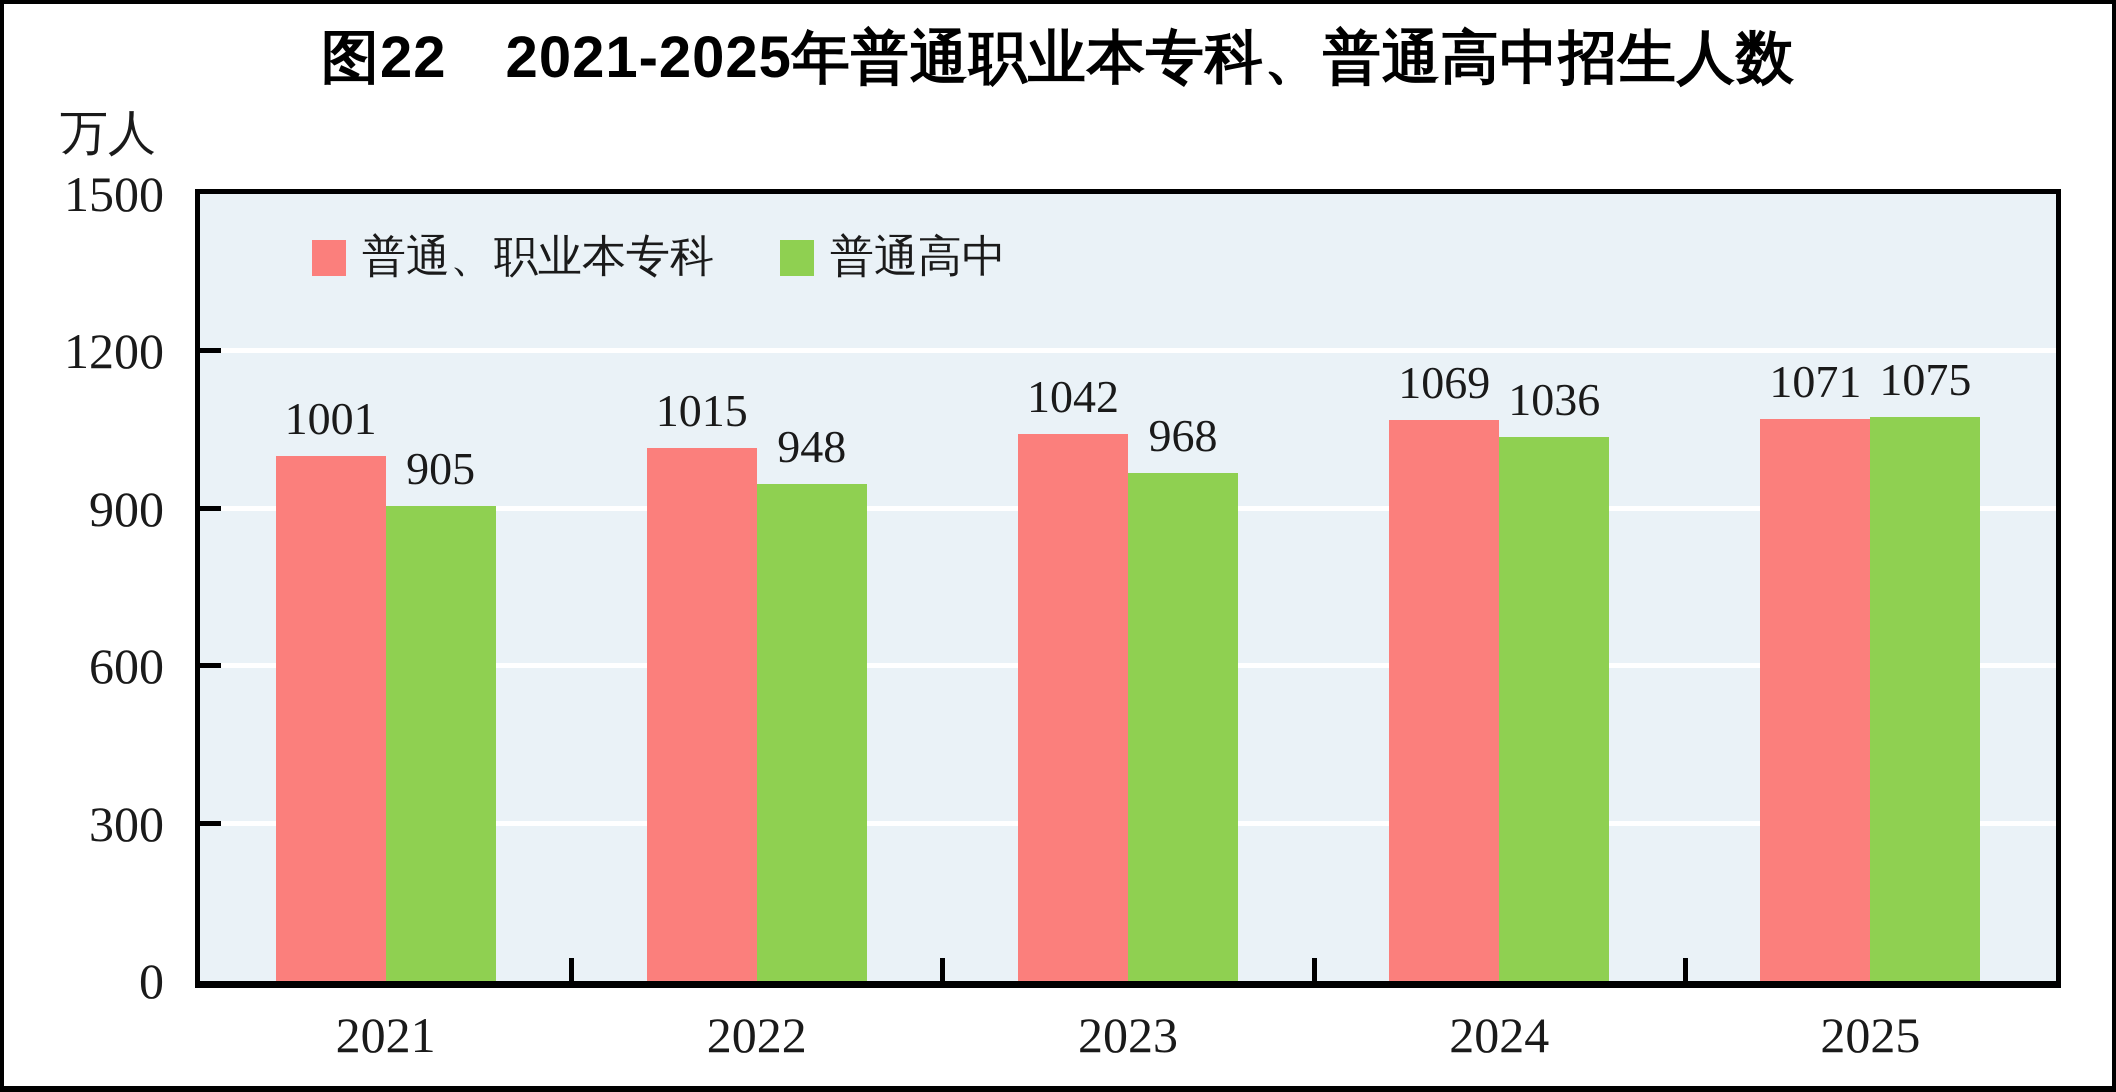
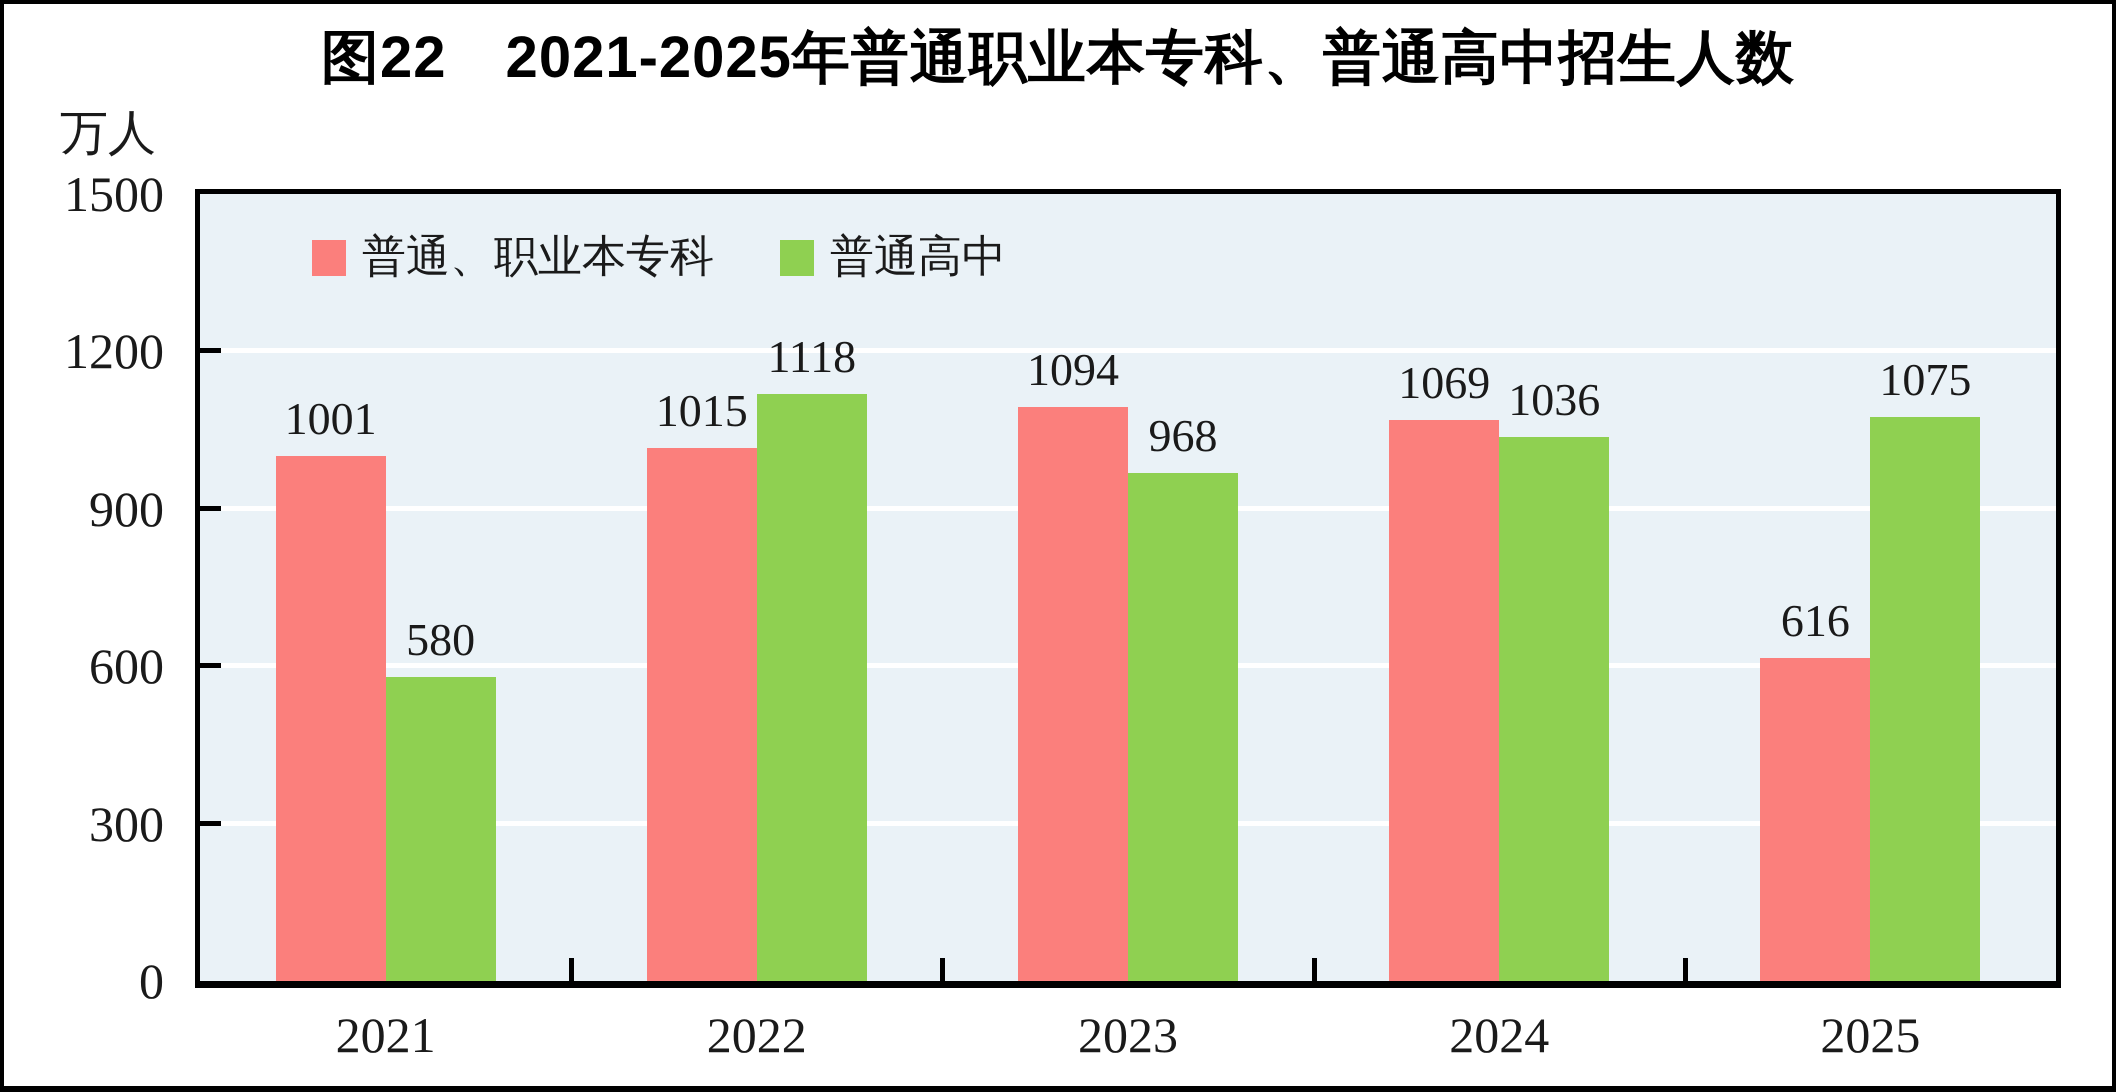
普通高中/2021: 905 -> 580
普通高中/2022: 948 -> 1118
普通、职业本专科/2023: 1042 -> 1094
普通、职业本专科/2025: 1071 -> 616
